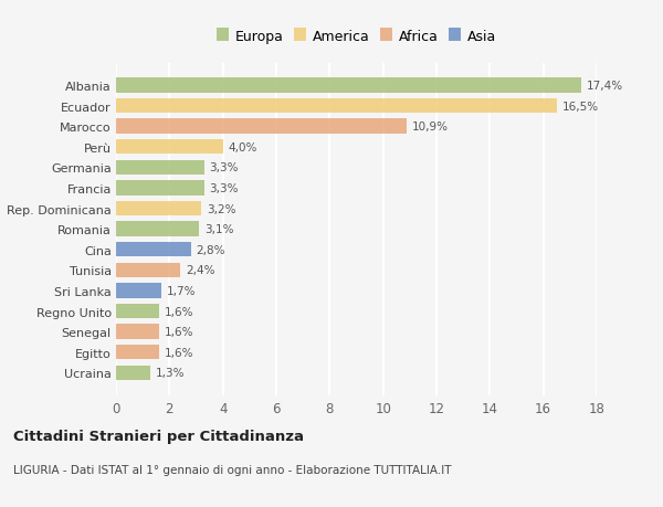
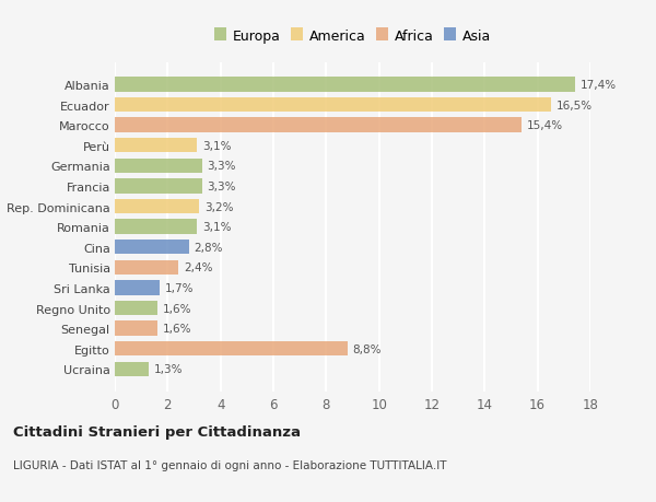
Marocco: 10,9% -> 15,4%
Perù: 4,0% -> 3,1%
Egitto: 1,6% -> 8,8%
